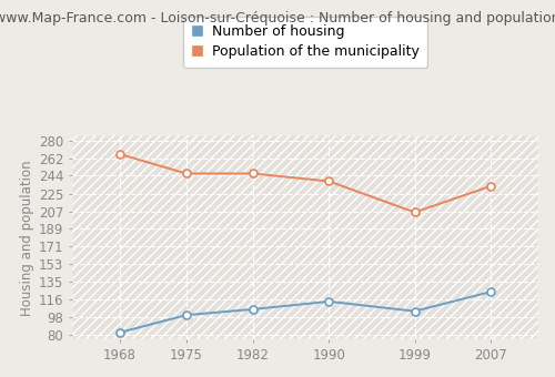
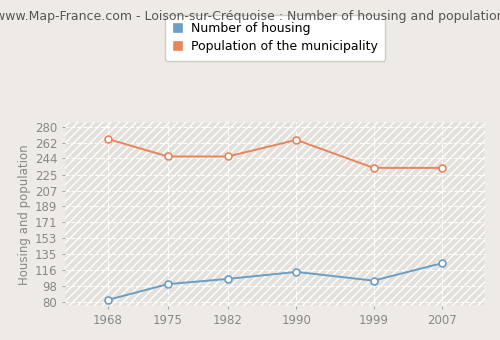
Population of the municipality/1990: 238 -> 265
Population of the municipality/1999: 206 -> 233
